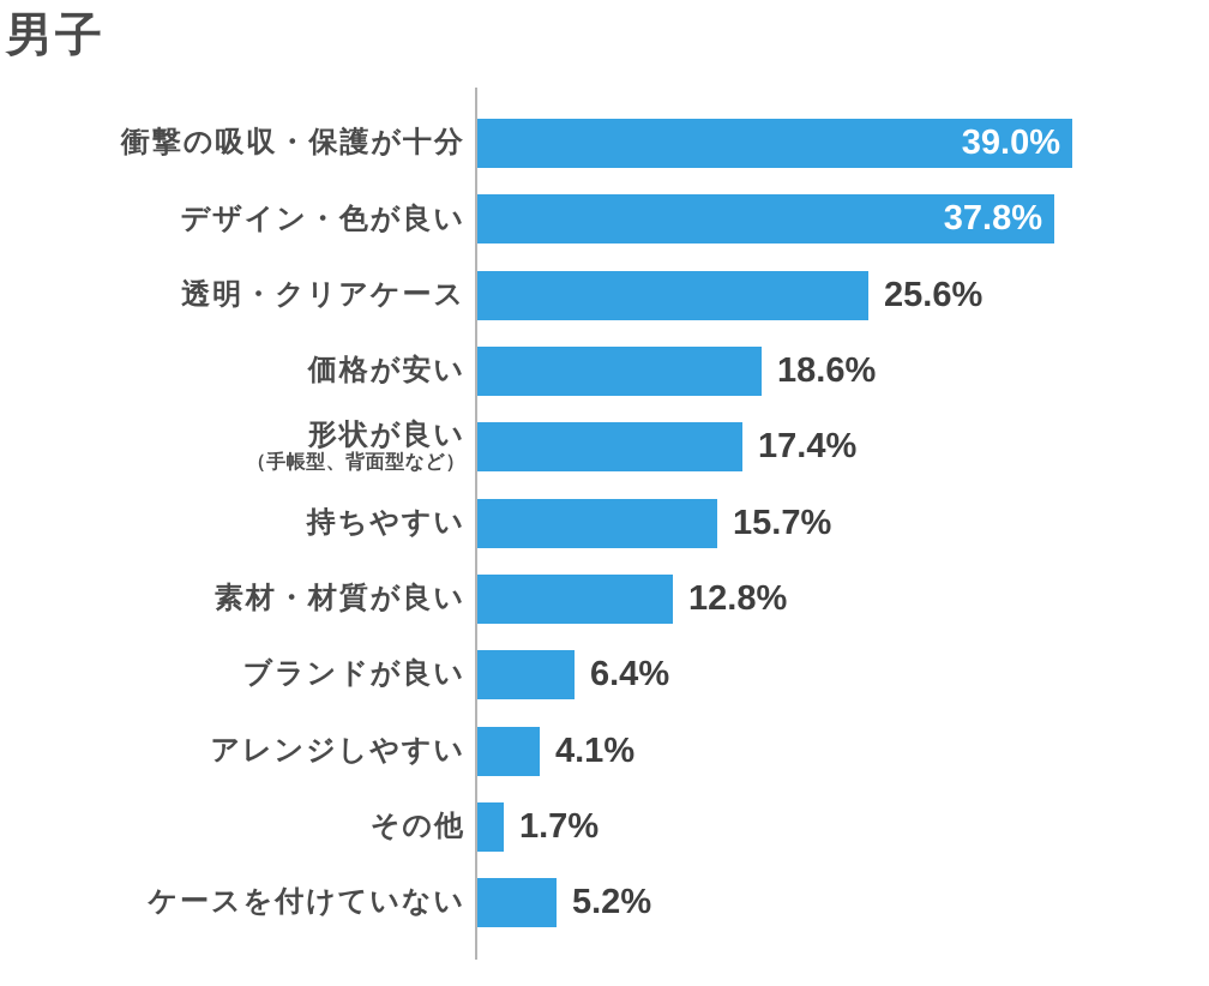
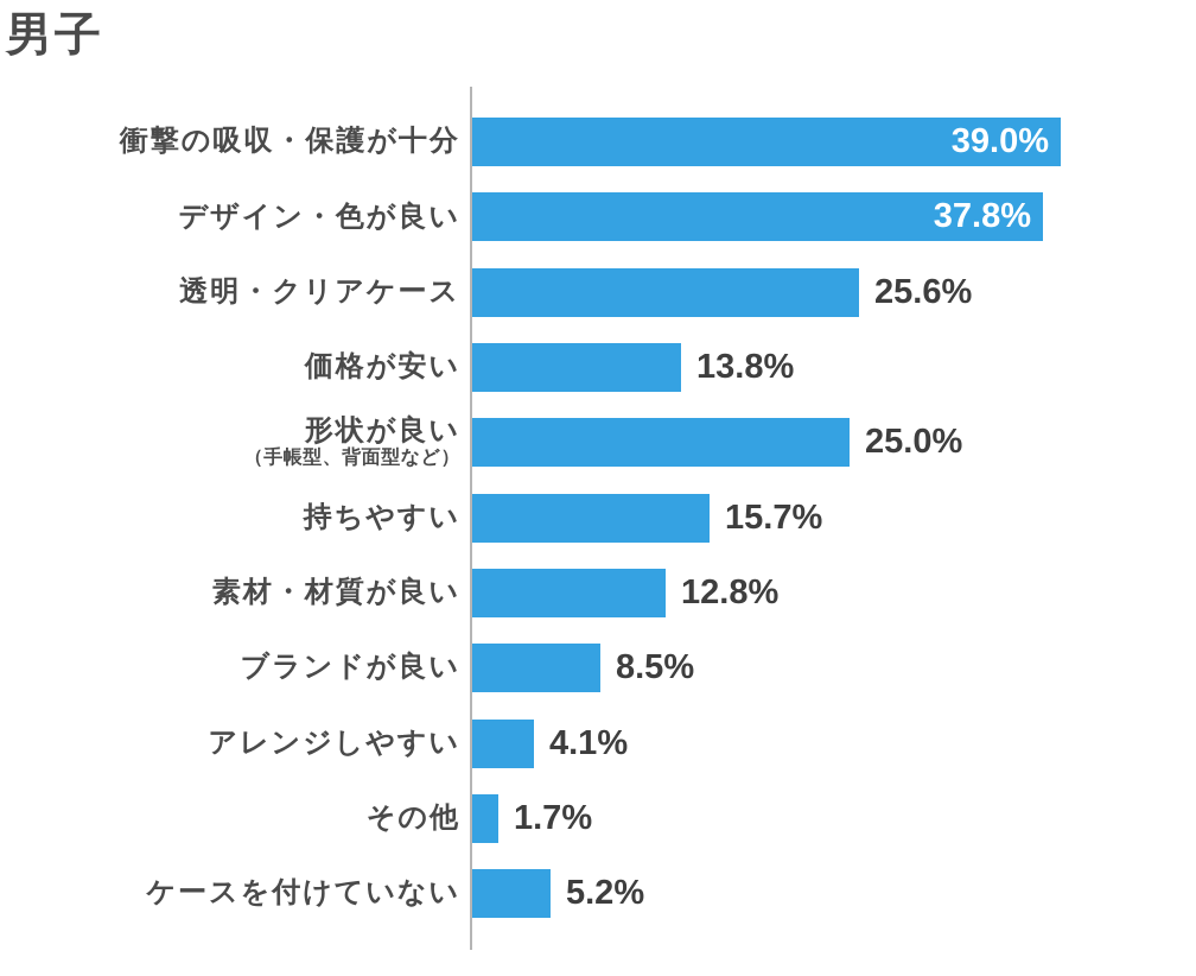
価格が安い: 18.6% -> 13.8%
形状が良い: 17.4% -> 25.0%
ブランドが良い: 6.4% -> 8.5%
